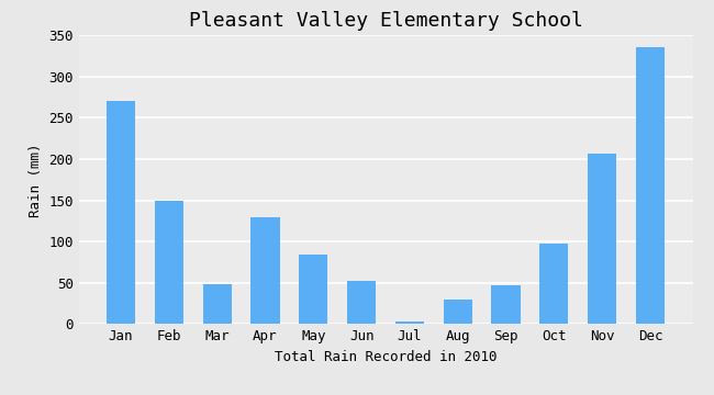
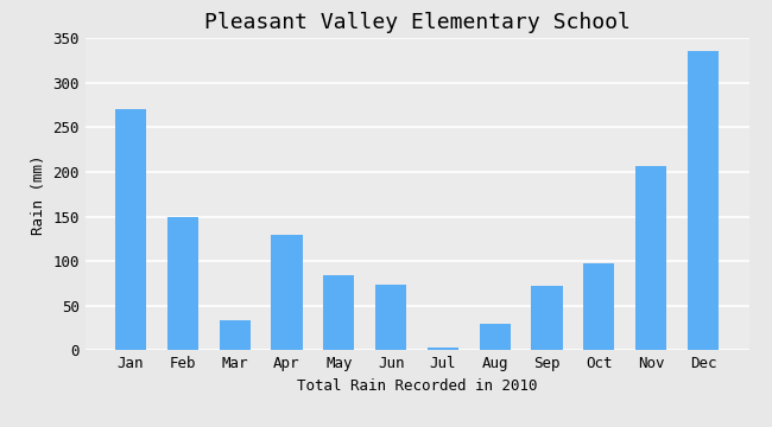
Mar: 48 -> 34
Jun: 52 -> 74
Sep: 47 -> 72
